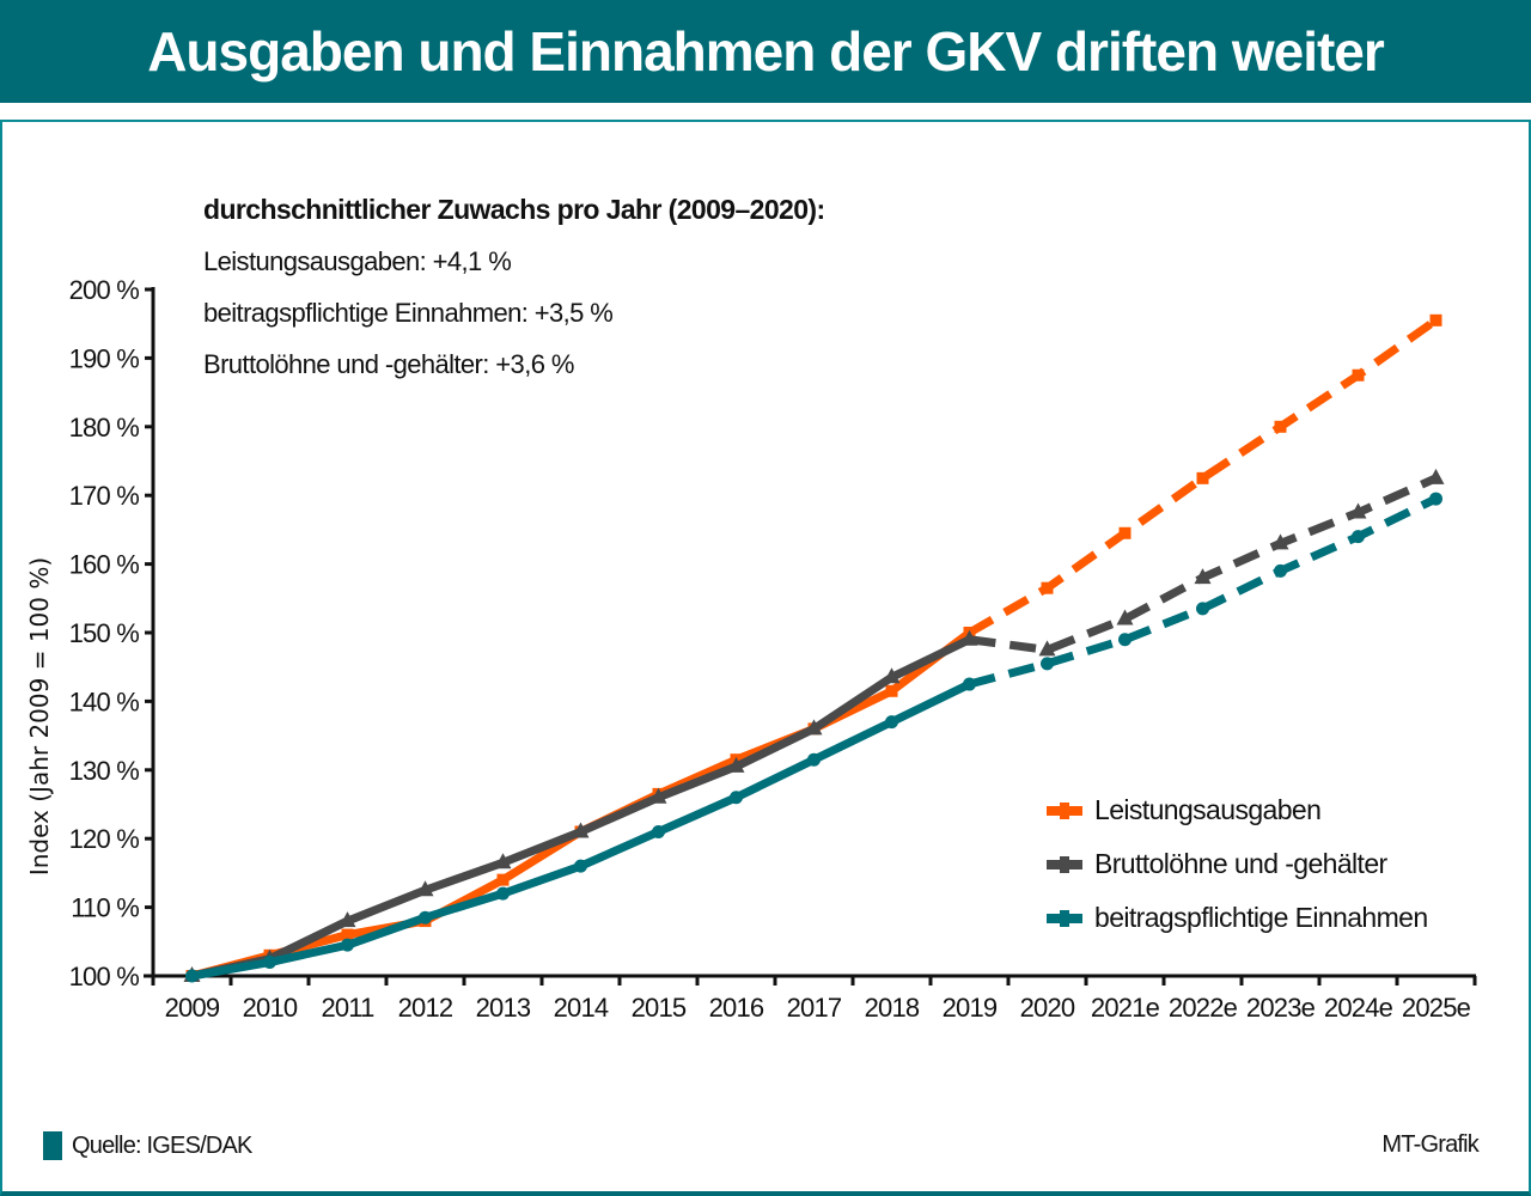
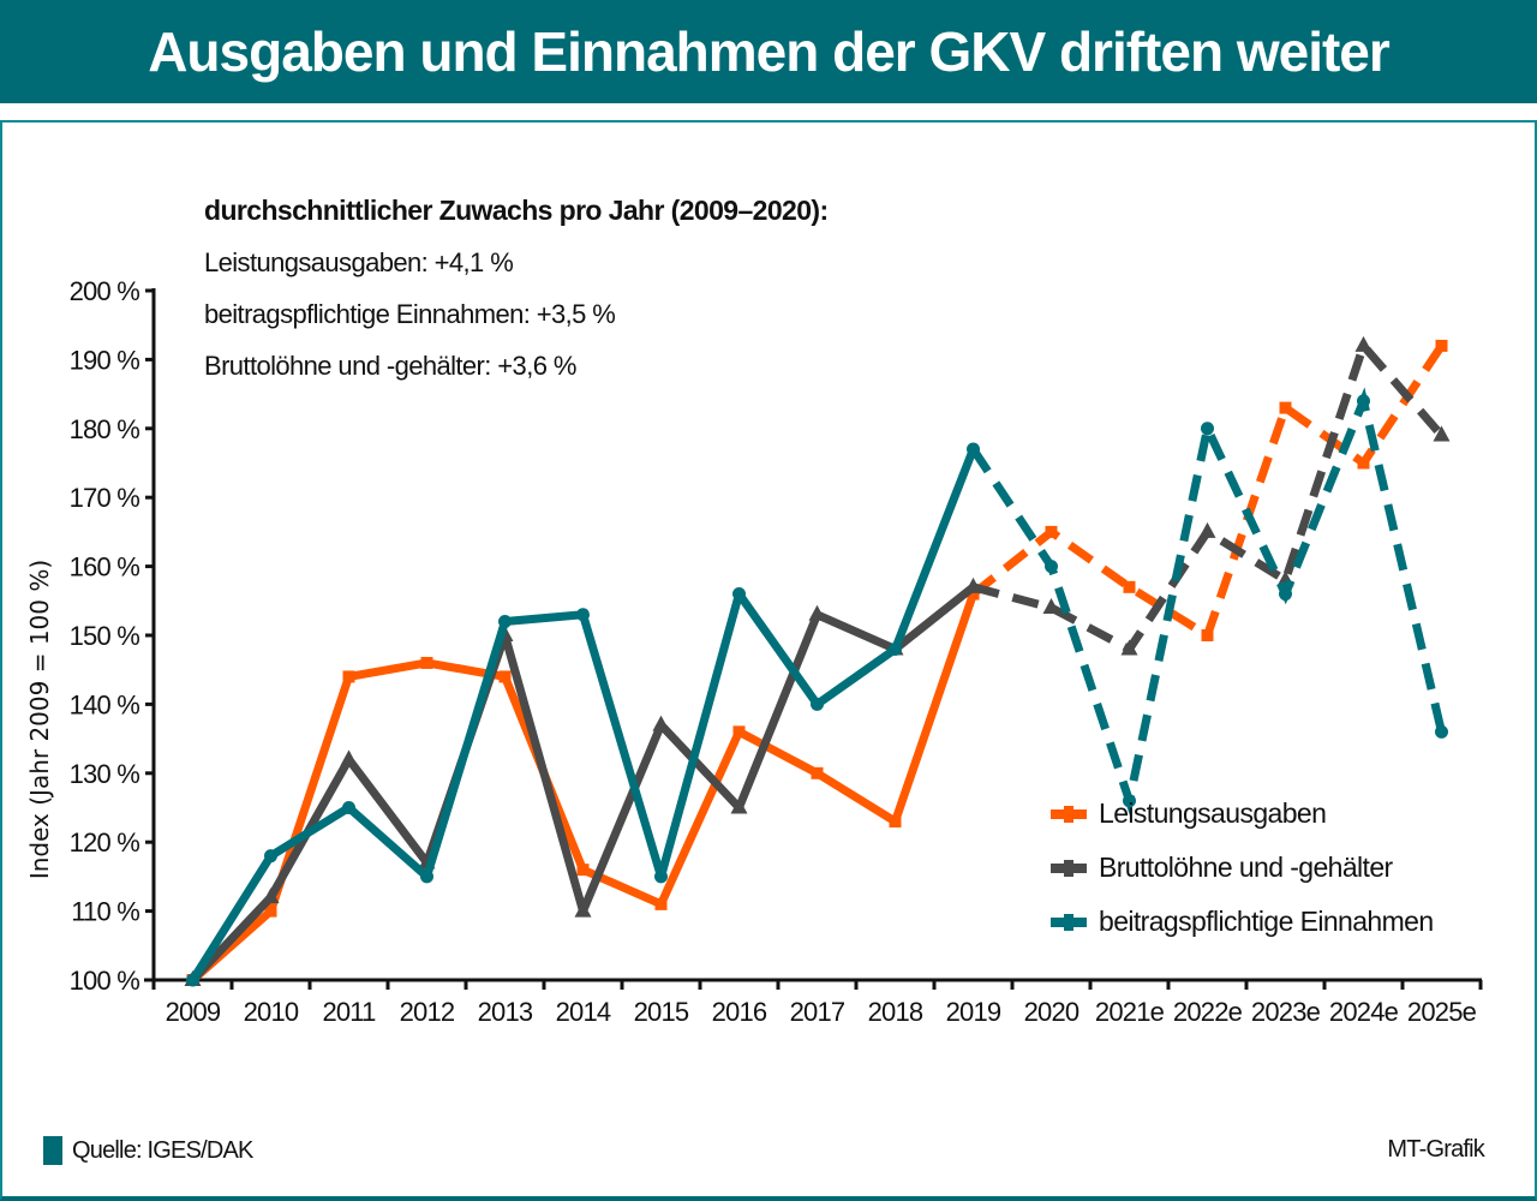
Leistungsausgaben/2010: 103% -> 110%
Bruttolöhne und -gehälter/2010: 102% -> 112%
beitragspflichtige Einnahmen/2010: 102% -> 118%
Leistungsausgaben/2011: 106% -> 144%
Bruttolöhne und -gehälter/2011: 108% -> 132%
beitragspflichtige Einnahmen/2011: 104% -> 125%
Leistungsausgaben/2012: 108% -> 146%
Bruttolöhne und -gehälter/2012: 112% -> 117%
beitragspflichtige Einnahmen/2012: 108% -> 115%
Leistungsausgaben/2013: 114% -> 144%
Bruttolöhne und -gehälter/2013: 116% -> 150%
beitragspflichtige Einnahmen/2013: 112% -> 152%
Leistungsausgaben/2014: 121% -> 116%
Bruttolöhne und -gehälter/2014: 121% -> 110%
beitragspflichtige Einnahmen/2014: 116% -> 153%
Leistungsausgaben/2015: 126% -> 111%
Bruttolöhne und -gehälter/2015: 126% -> 137%
beitragspflichtige Einnahmen/2015: 121% -> 115%
Leistungsausgaben/2016: 132% -> 136%
Bruttolöhne und -gehälter/2016: 130% -> 125%
beitragspflichtige Einnahmen/2016: 126% -> 156%
Leistungsausgaben/2017: 136% -> 130%
Bruttolöhne und -gehälter/2017: 136% -> 153%
beitragspflichtige Einnahmen/2017: 132% -> 140%
Leistungsausgaben/2018: 142% -> 123%
Bruttolöhne und -gehälter/2018: 144% -> 148%
beitragspflichtige Einnahmen/2018: 137% -> 148%
Leistungsausgaben/2019: 150% -> 156%
Bruttolöhne und -gehälter/2019: 149% -> 157%
beitragspflichtige Einnahmen/2019: 142% -> 177%
Leistungsausgaben/2020: 156% -> 165%
Bruttolöhne und -gehälter/2020: 148% -> 154%
beitragspflichtige Einnahmen/2020: 146% -> 160%
Leistungsausgaben/2021e: 164% -> 157%
Bruttolöhne und -gehälter/2021e: 152% -> 148%
beitragspflichtige Einnahmen/2021e: 149% -> 126%
Leistungsausgaben/2022e: 172% -> 150%
Bruttolöhne und -gehälter/2022e: 158% -> 165%
beitragspflichtige Einnahmen/2022e: 154% -> 180%
Leistungsausgaben/2023e: 180% -> 183%
Bruttolöhne und -gehälter/2023e: 163% -> 158%
beitragspflichtige Einnahmen/2023e: 159% -> 156%
Leistungsausgaben/2024e: 188% -> 175%
Bruttolöhne und -gehälter/2024e: 168% -> 192%
beitragspflichtige Einnahmen/2024e: 164% -> 184%
Leistungsausgaben/2025e: 196% -> 192%
Bruttolöhne und -gehälter/2025e: 172% -> 179%
beitragspflichtige Einnahmen/2025e: 170% -> 136%
